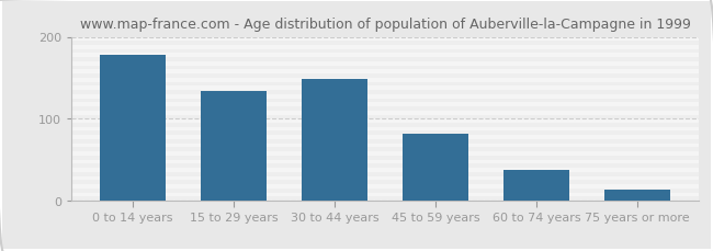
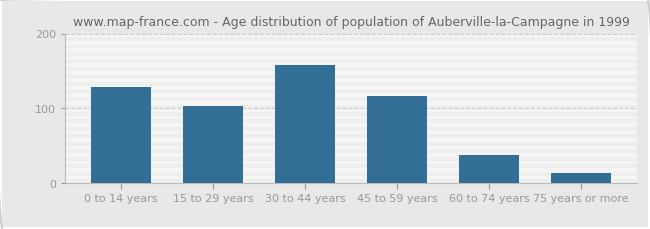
0 to 14 years: 178 -> 128
15 to 29 years: 134 -> 103
30 to 44 years: 148 -> 158
45 to 59 years: 82 -> 117
